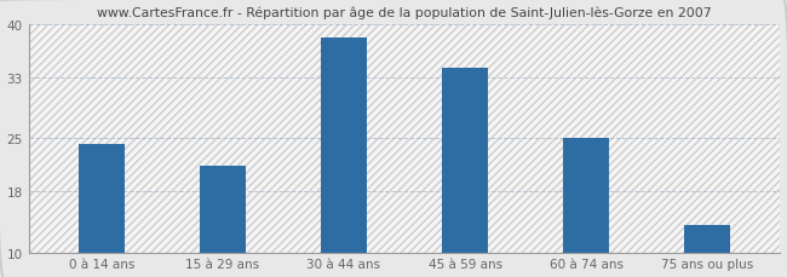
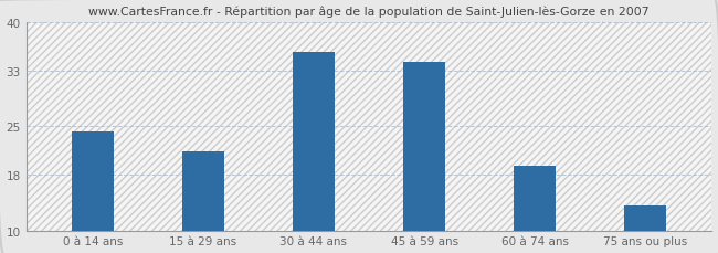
30 à 44 ans: 38.2 -> 35.7
60 à 74 ans: 25.0 -> 19.3
